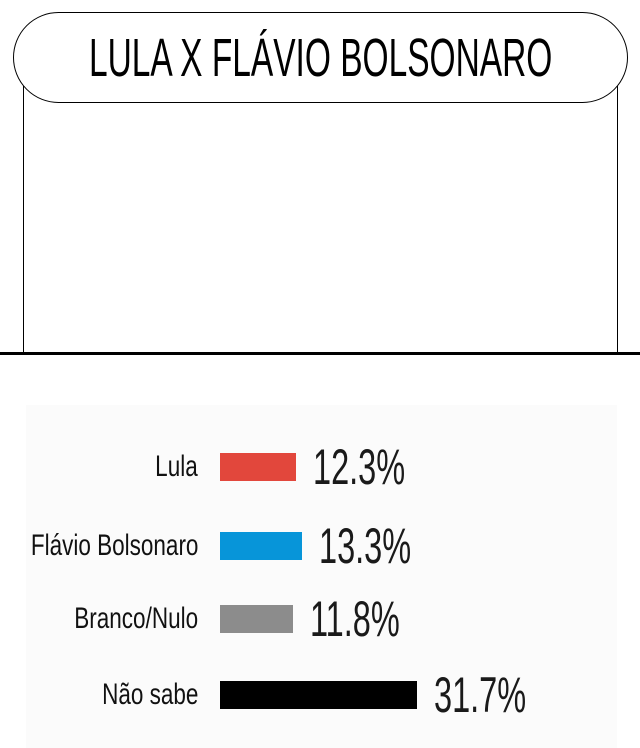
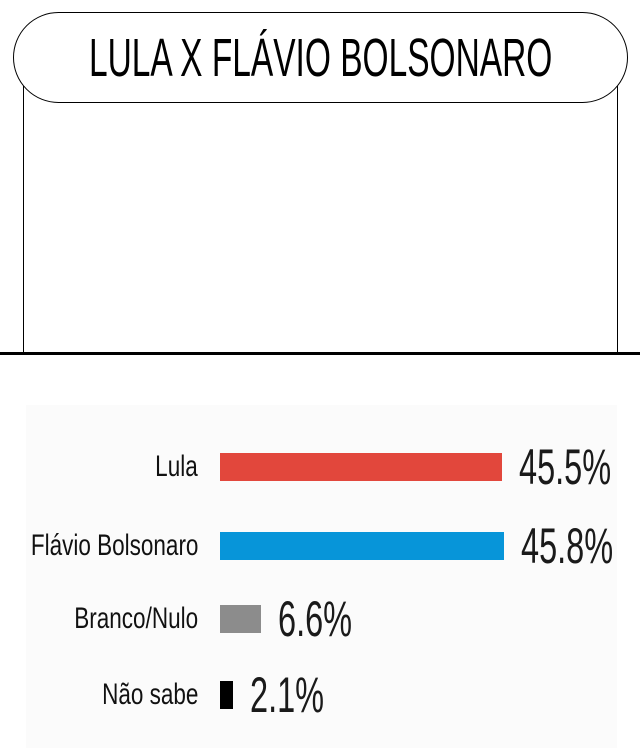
Lula: 12.3% -> 45.5%
Flávio Bolsonaro: 13.3% -> 45.8%
Branco/Nulo: 11.8% -> 6.6%
Não sabe: 31.7% -> 2.1%
